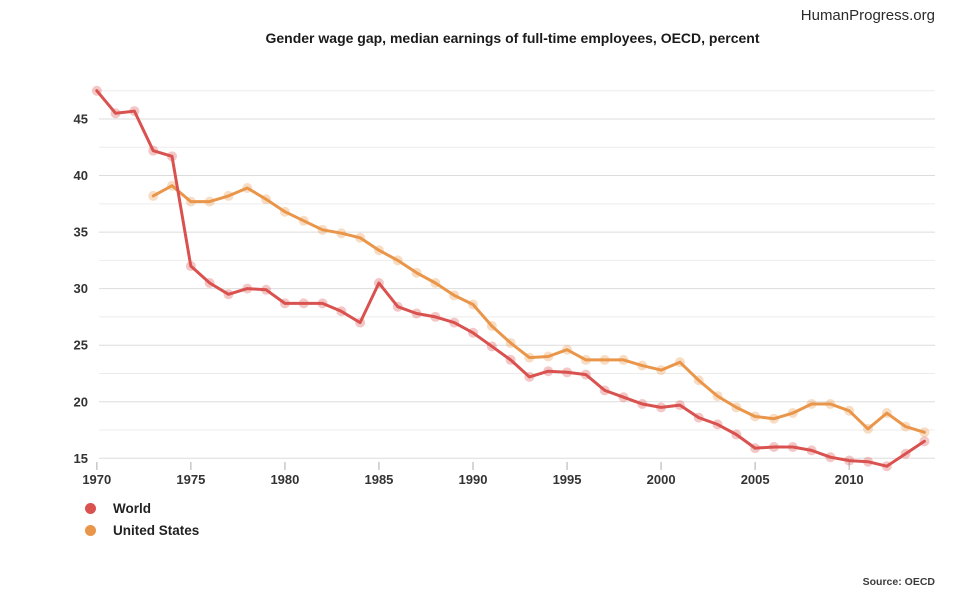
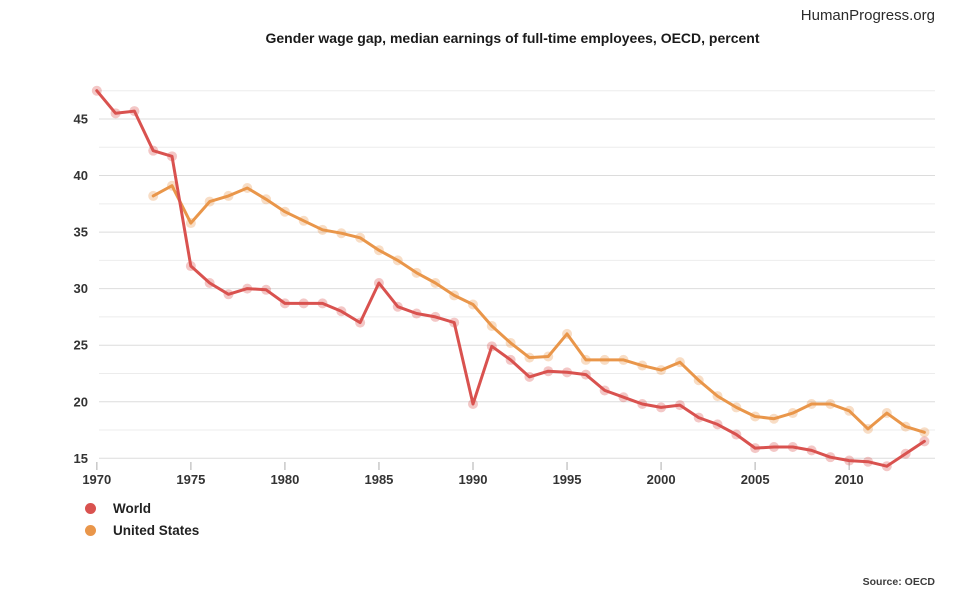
United States/1975: 37.7 -> 35.8
World/1990: 26.1 -> 19.8
United States/1995: 24.6 -> 26.0
